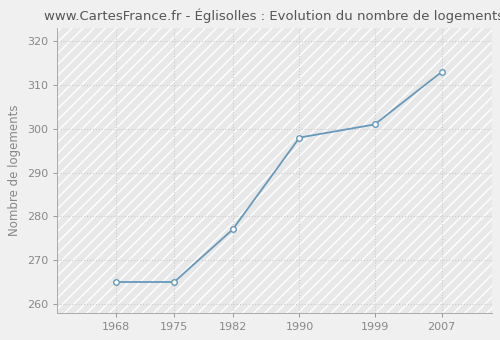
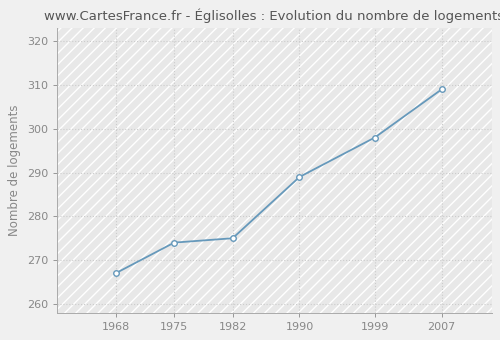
1968: 265 -> 267
1975: 265 -> 274
1982: 277 -> 275
1990: 298 -> 289
1999: 301 -> 298
2007: 313 -> 309
